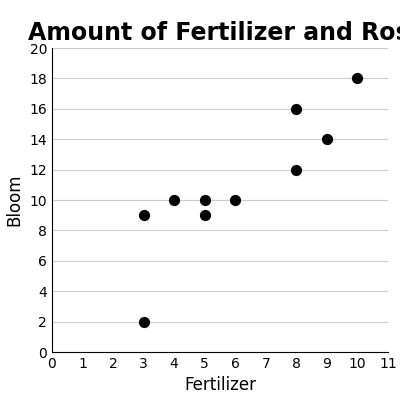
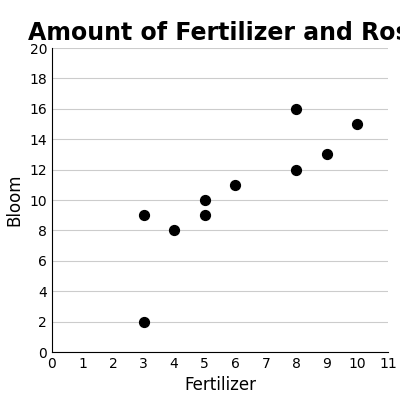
4: 10 -> 8
6: 10 -> 11
9: 14 -> 13
10: 18 -> 15
